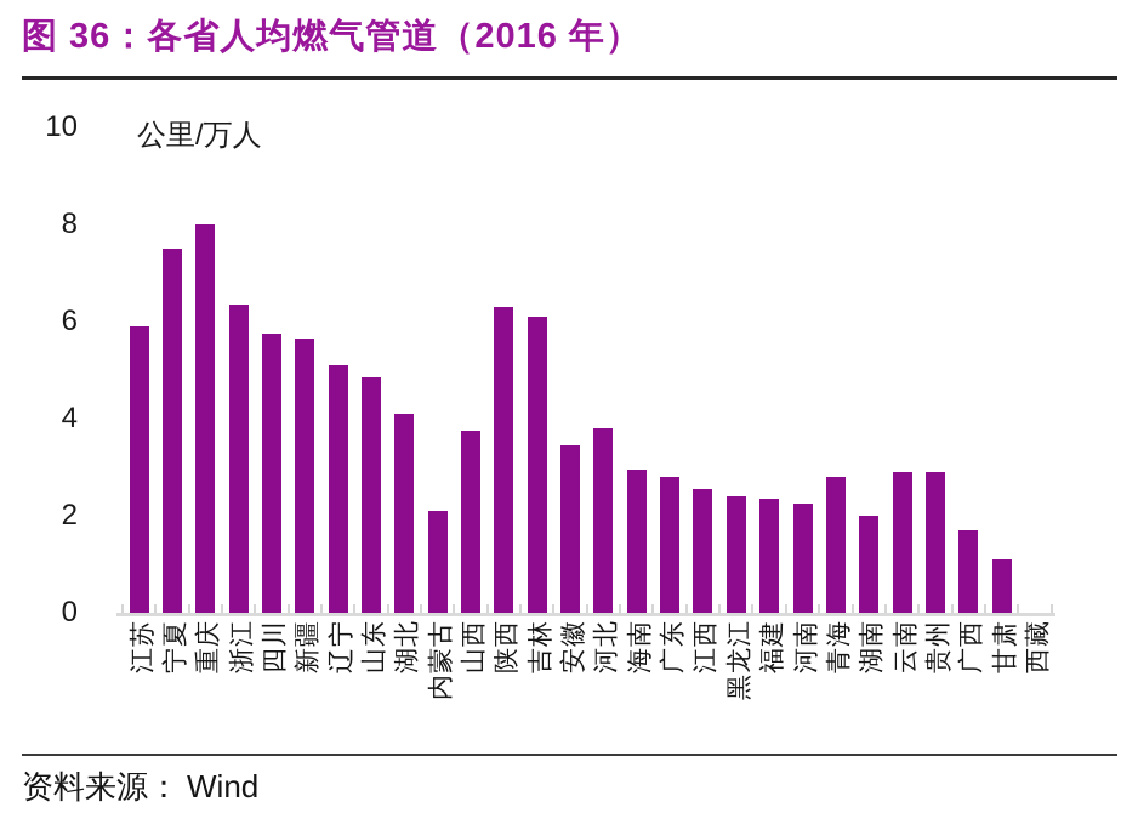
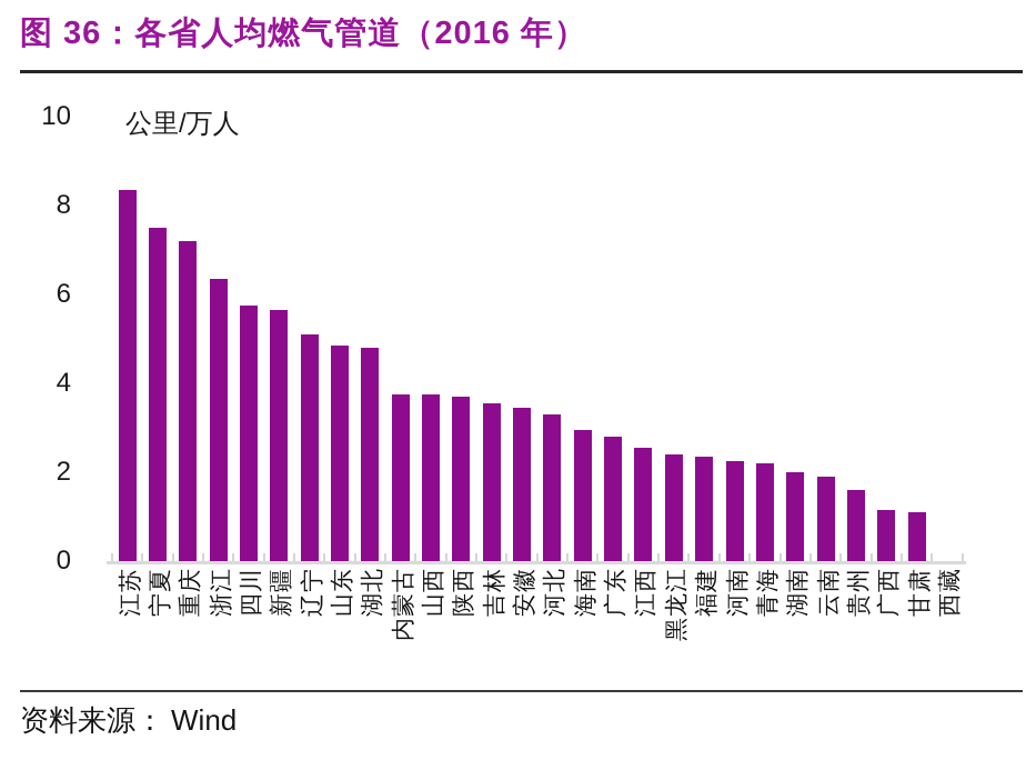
江苏: 5.9 -> 8.3
重庆: 8.0 -> 7.2
湖北: 4.1 -> 4.8
内蒙古: 2.1 -> 3.8
陕西: 6.3 -> 3.7
吉林: 6.1 -> 3.5
河北: 3.8 -> 3.3
青海: 2.8 -> 2.2
云南: 2.9 -> 1.9
贵州: 2.9 -> 1.6
广西: 1.7 -> 1.1
